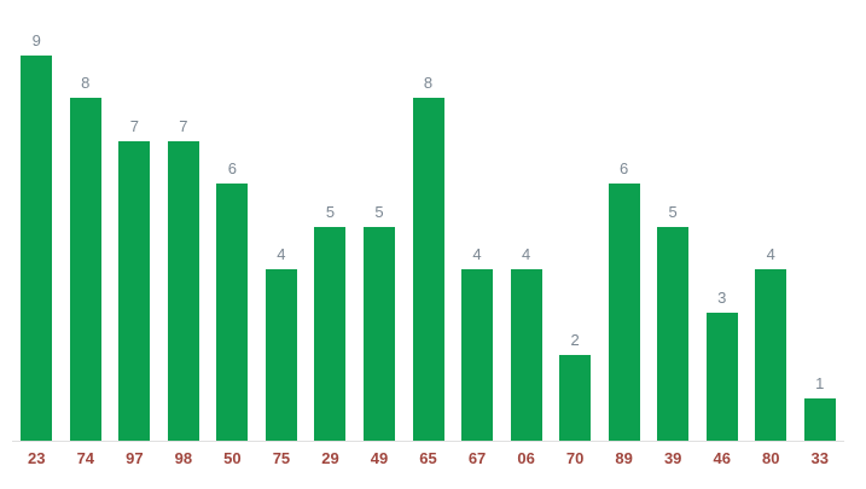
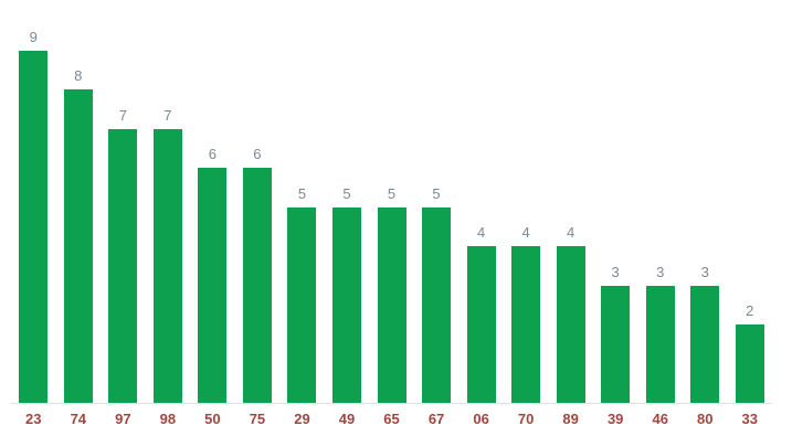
75: 4 -> 6
65: 8 -> 5
67: 4 -> 5
70: 2 -> 4
89: 6 -> 4
39: 5 -> 3
80: 4 -> 3
33: 1 -> 2
